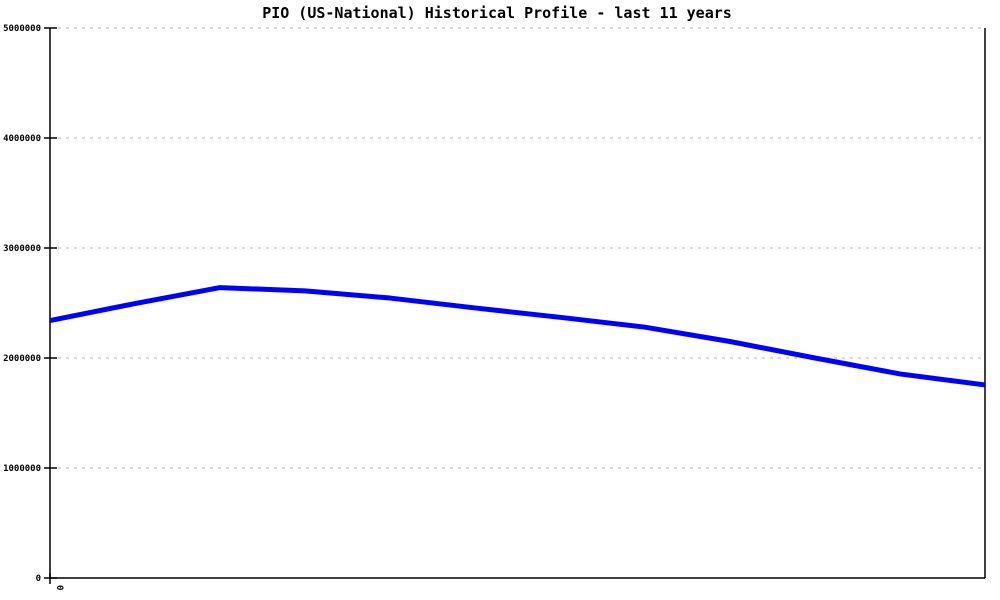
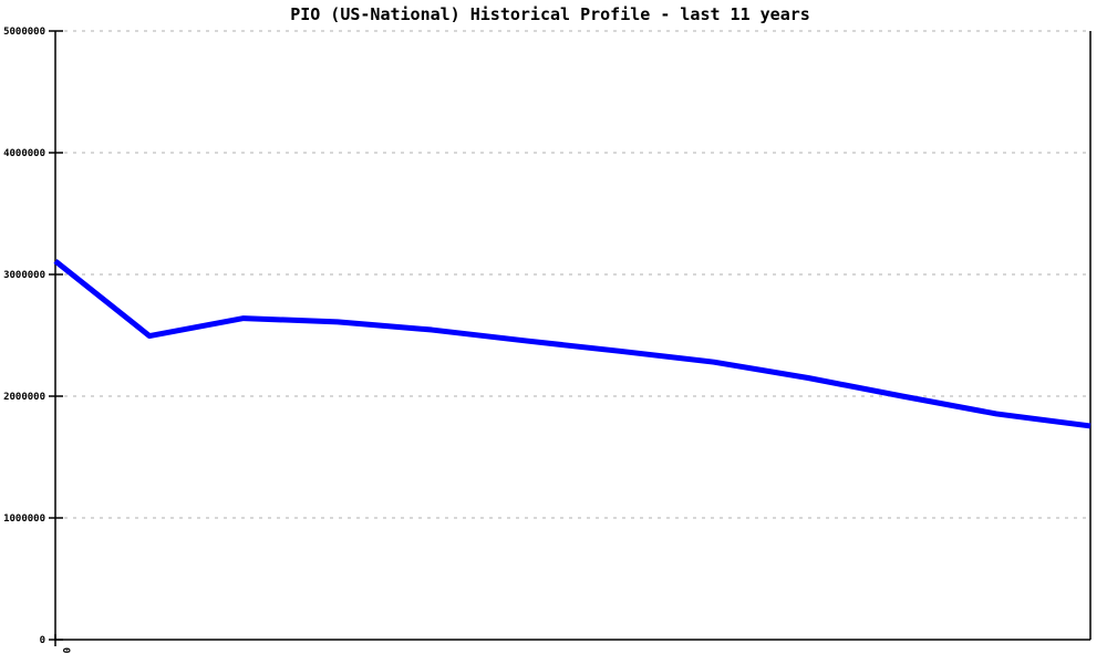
0: 2340000 -> 3110000
